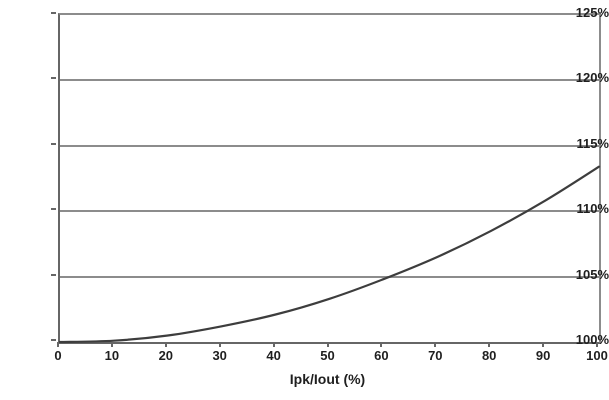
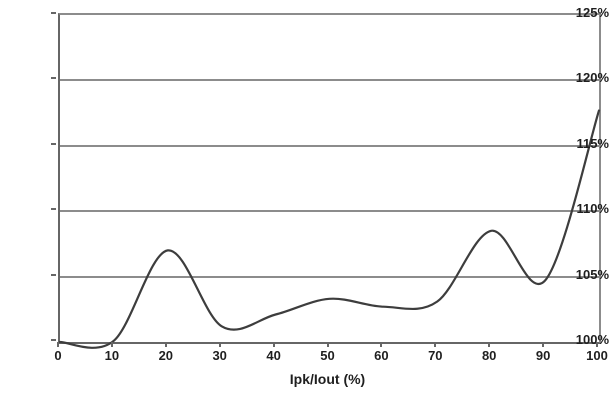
20: 100.5% -> 107.0%
60: 104.8% -> 102.7%
70: 106.5% -> 103.1%
90: 110.8% -> 104.7%
100: 113.4% -> 117.7%
